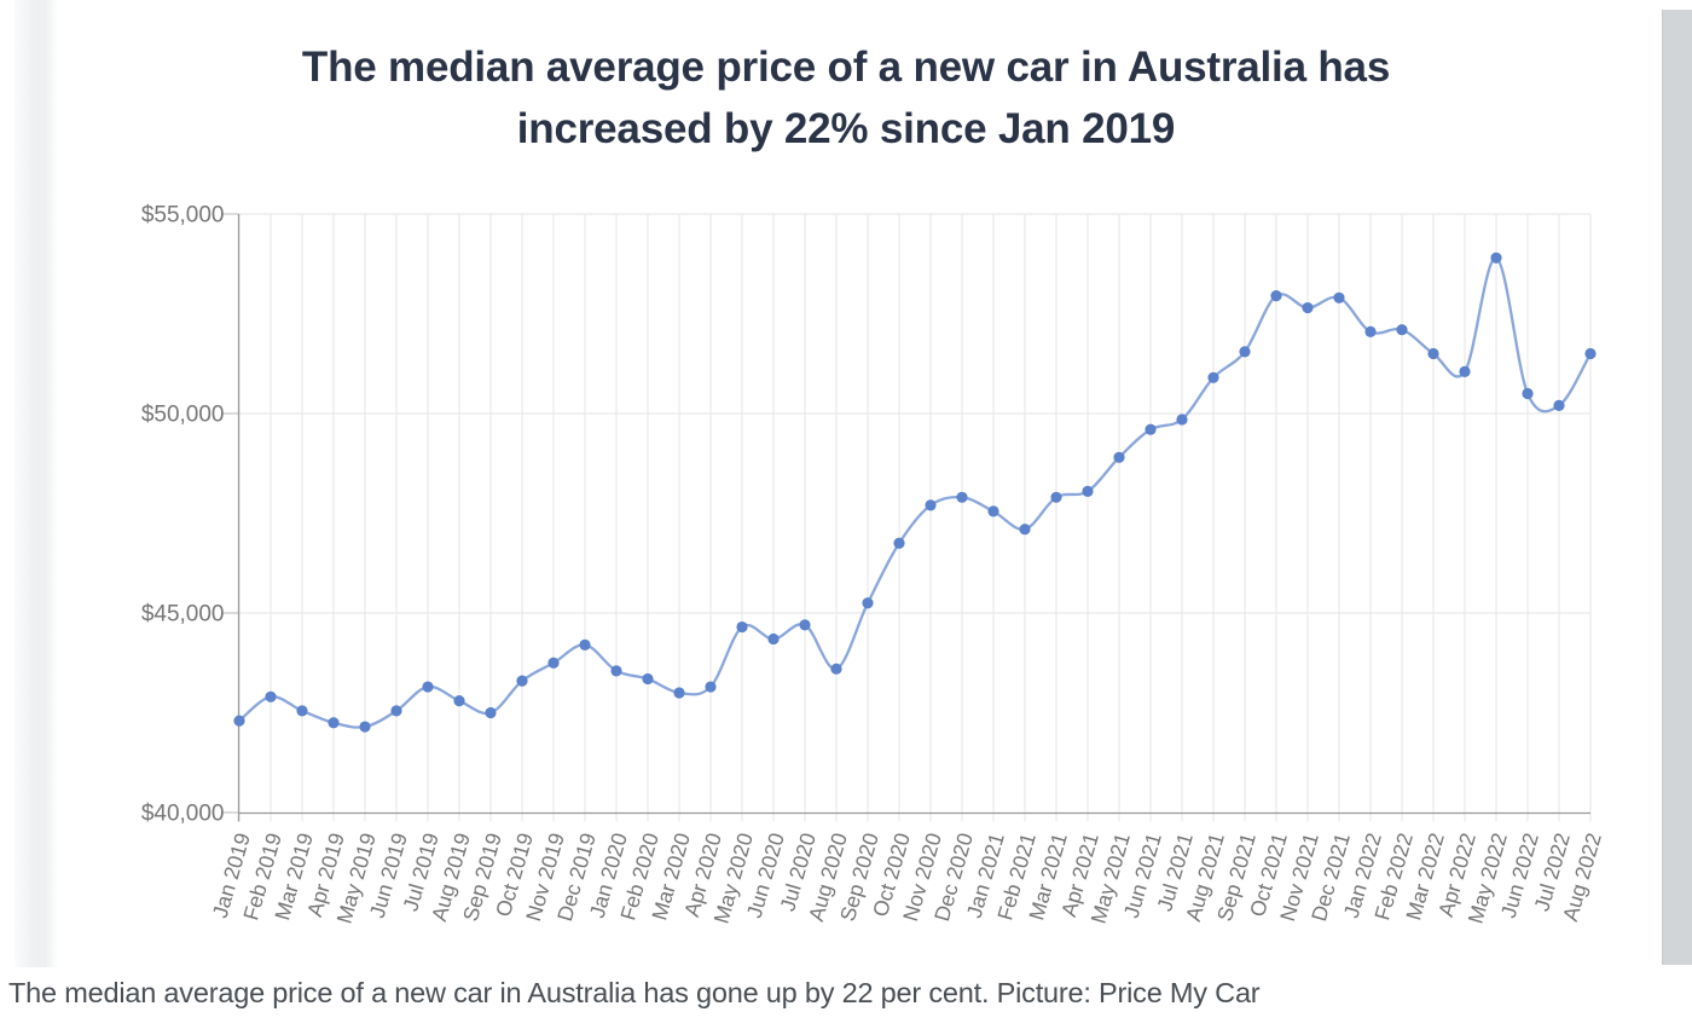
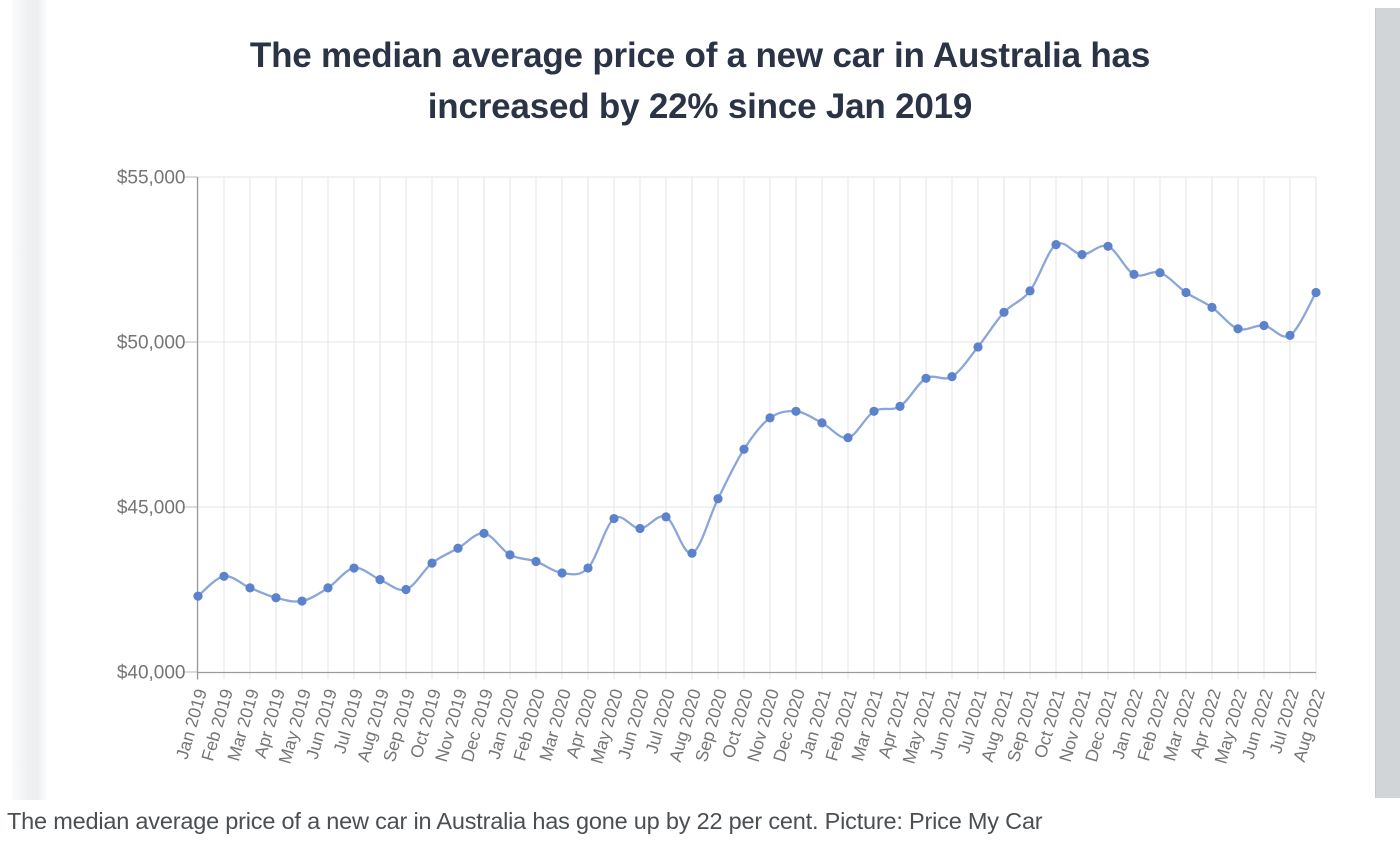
Jun 2021: $49600 -> $49000
May 2022: $53900 -> $50400
